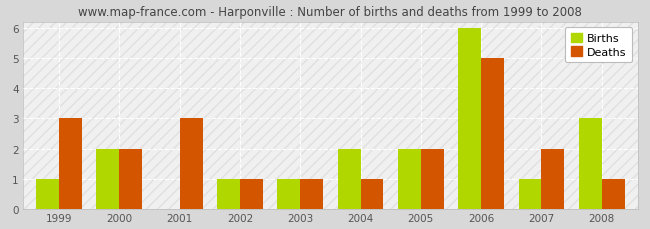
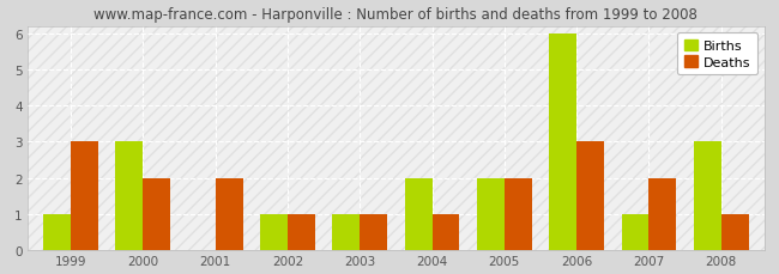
Births/2000: 2 -> 3
Deaths/2001: 3 -> 2
Deaths/2006: 5 -> 3
